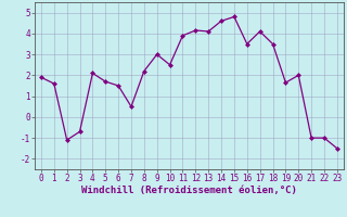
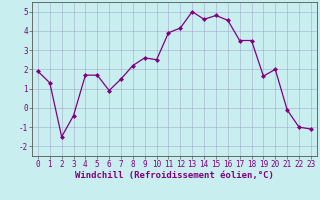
1: 1.6 -> 1.3
2: -1.1 -> -1.5
3: -0.7 -> -0.4
4: 2.1 -> 1.7
6: 1.5 -> 0.9
7: 0.5 -> 1.5
9: 3.0 -> 2.6
13: 4.1 -> 5.0
16: 3.5 -> 4.5
17: 4.1 -> 3.5
21: -1.0 -> -0.1
23: -1.5 -> -1.1
